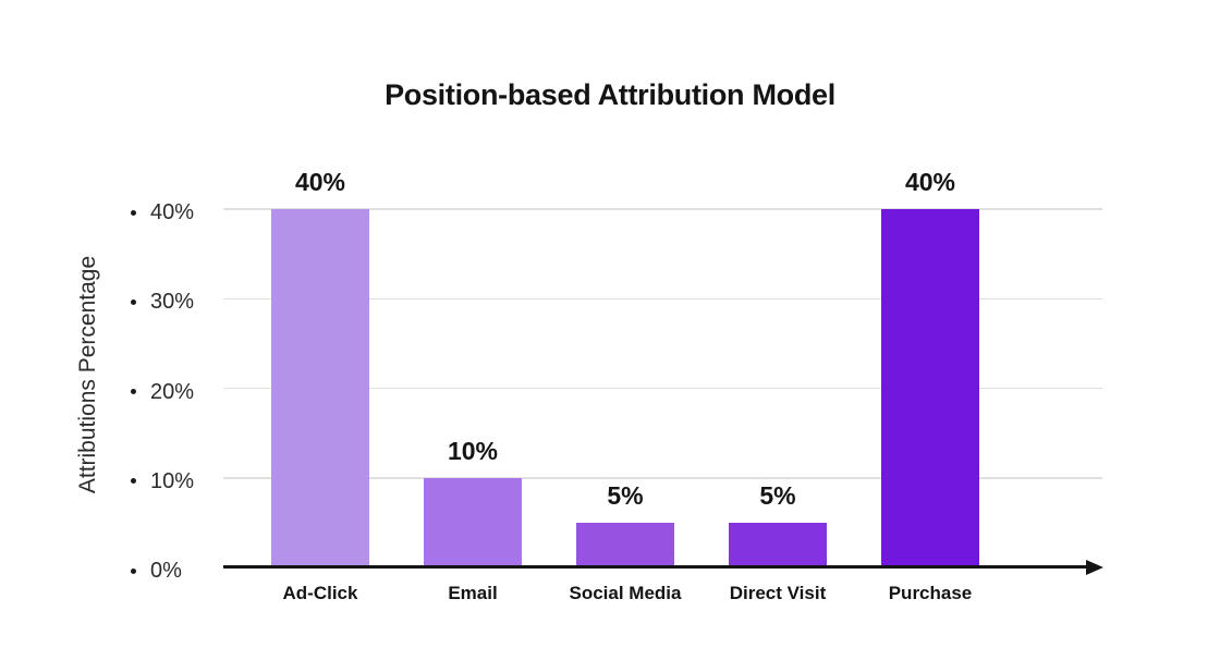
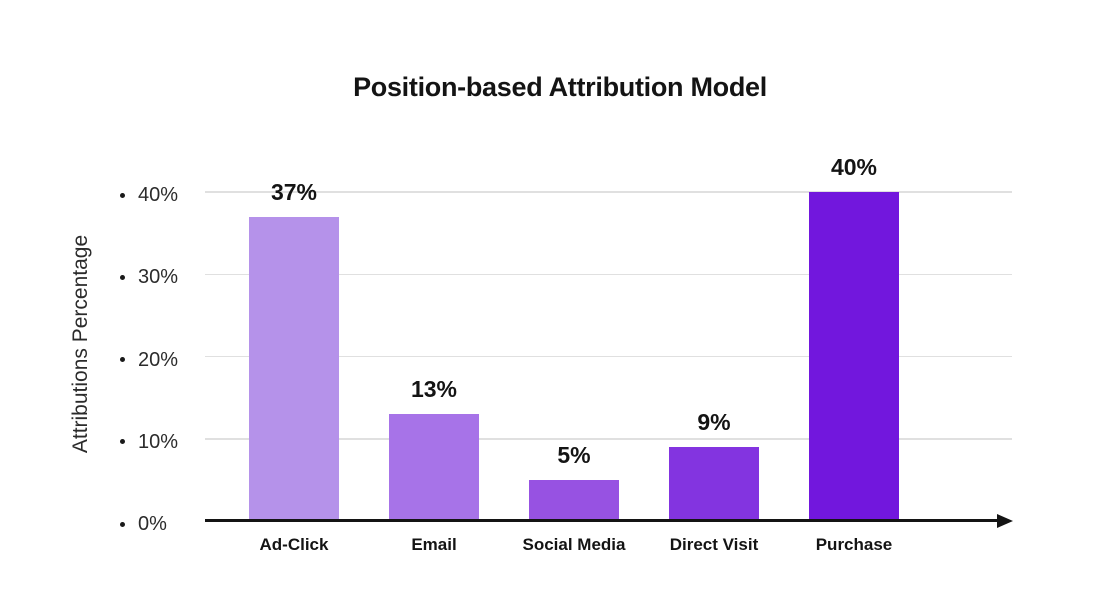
Ad-Click: 40% -> 37%
Email: 10% -> 13%
Direct Visit: 5% -> 9%
